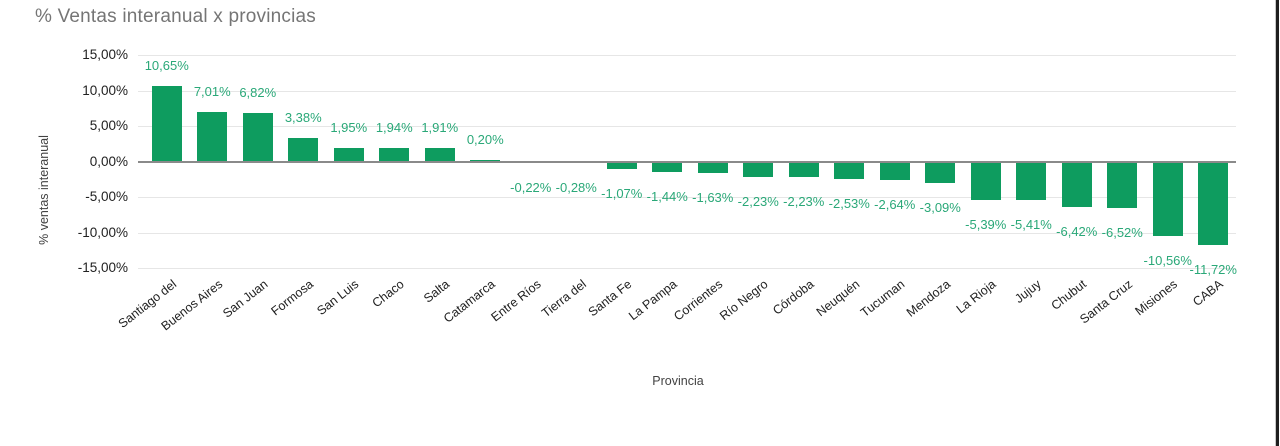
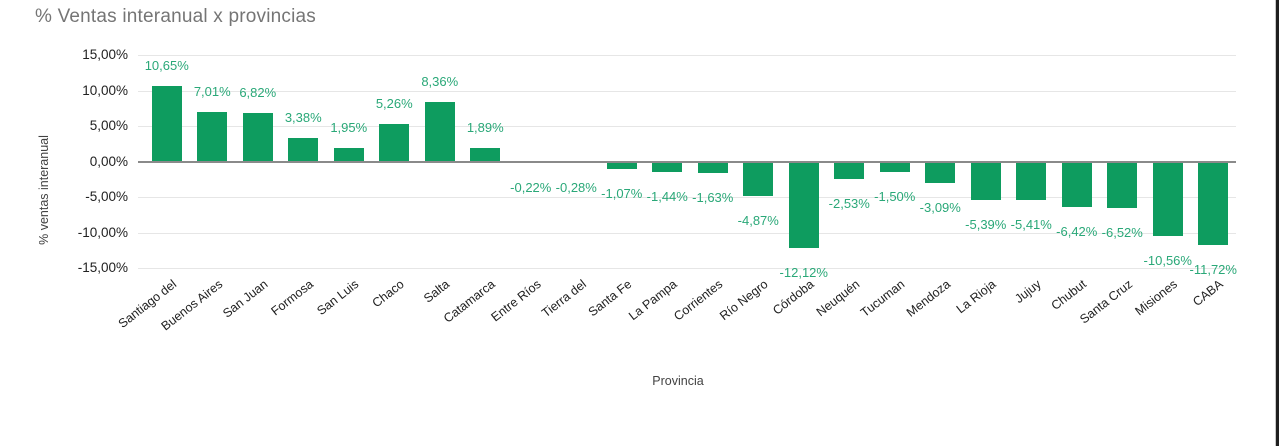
Chaco: 1,94% -> 5,26%
Salta: 1,91% -> 8,36%
Catamarca: 0,20% -> 1,89%
Río Negro: -2,23% -> -4,87%
Córdoba: -2,23% -> -12,12%
Tucuman: -2,64% -> -1,50%
